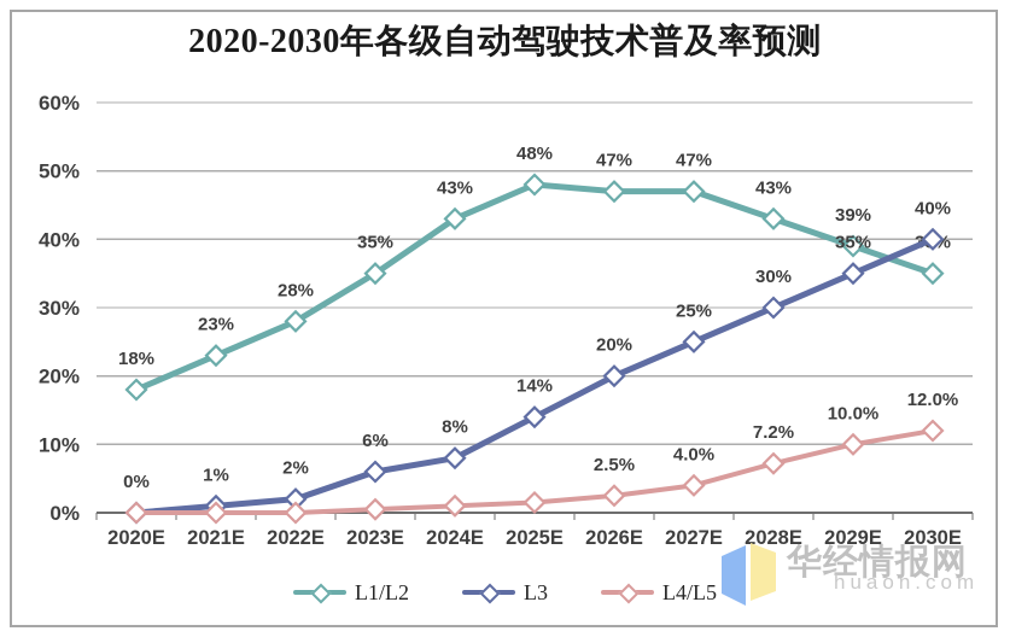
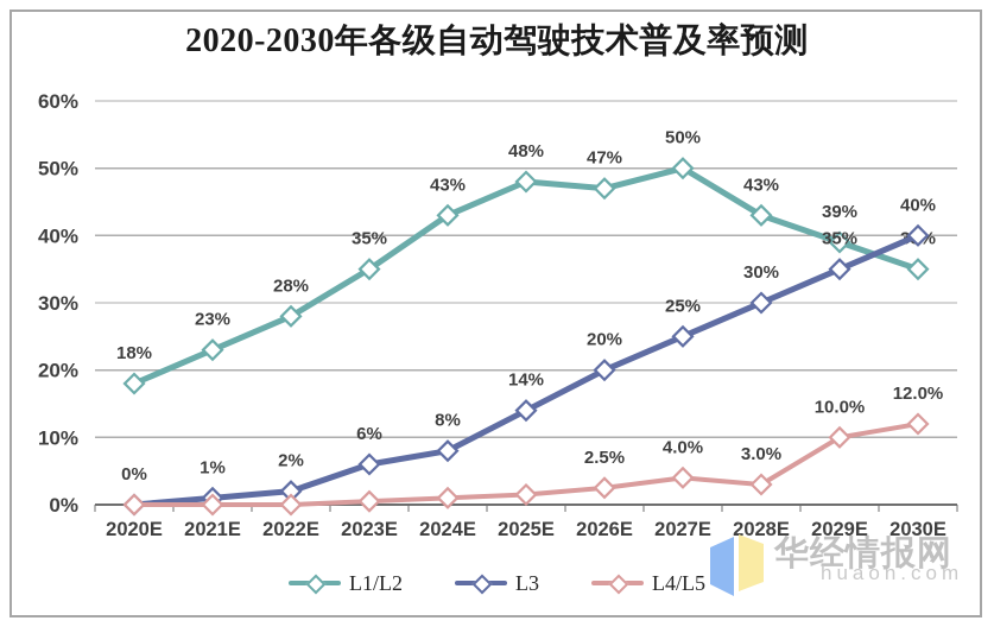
L1/L2/2027E: 47% -> 50%
L4/L5/2028E: 7.2% -> 3.0%
